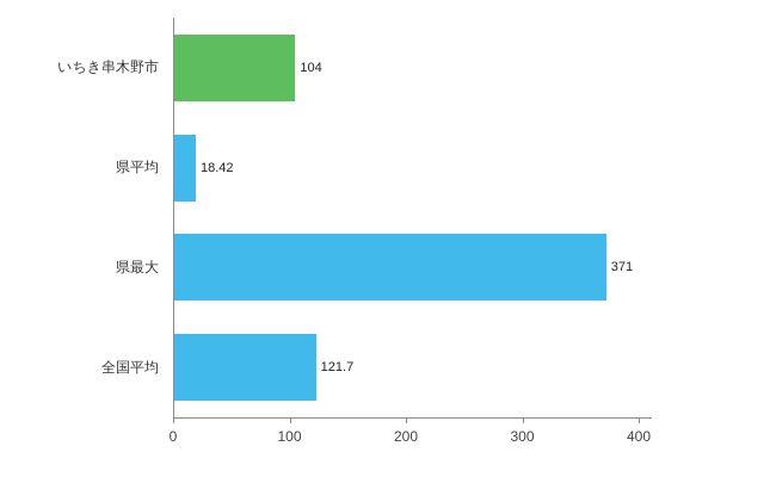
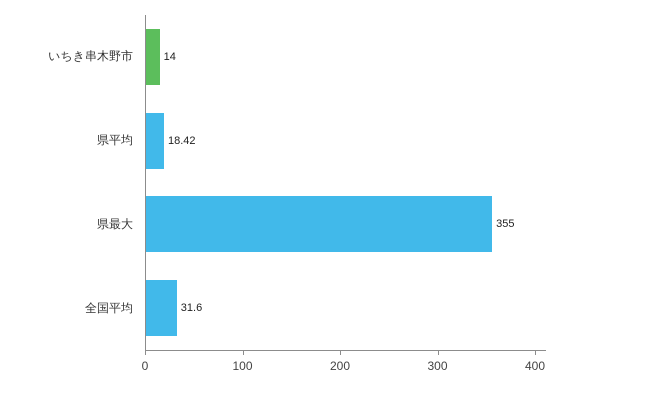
いちき串木野市: 104 -> 14
県最大: 371 -> 355
全国平均: 121.7 -> 31.6
